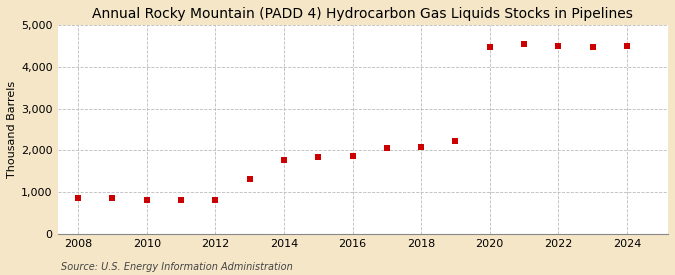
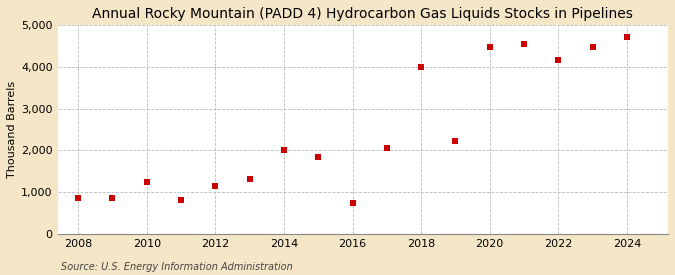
2010: 820 -> 1,250
2012: 810 -> 1,150
2014: 1,760 -> 2,000
2016: 1,870 -> 750
2018: 2,090 -> 4,000
2022: 4,490 -> 4,150
2024: 4,490 -> 4,700
